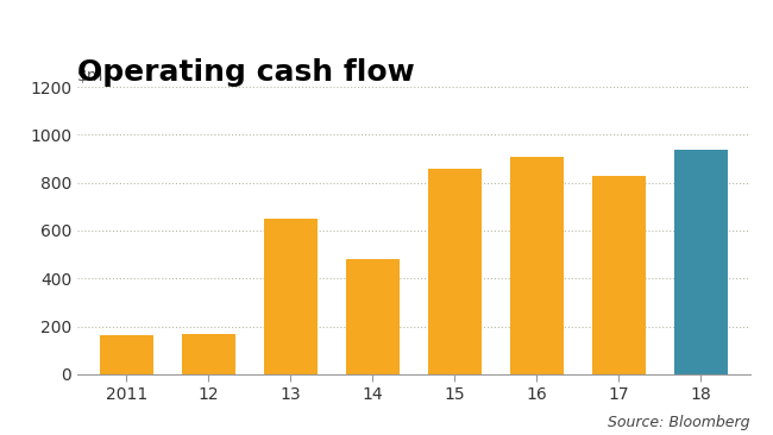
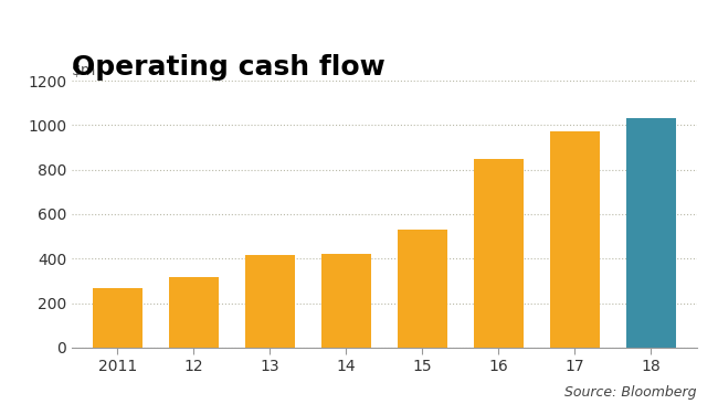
2011: 165 -> 265
12: 170 -> 315
13: 650 -> 415
14: 480 -> 420
15: 860 -> 530
16: 910 -> 850
17: 830 -> 970
18: 940 -> 1030
